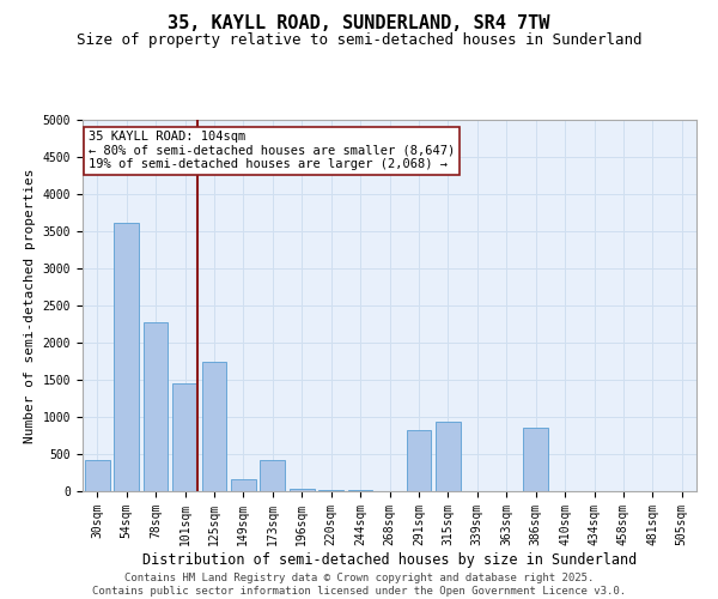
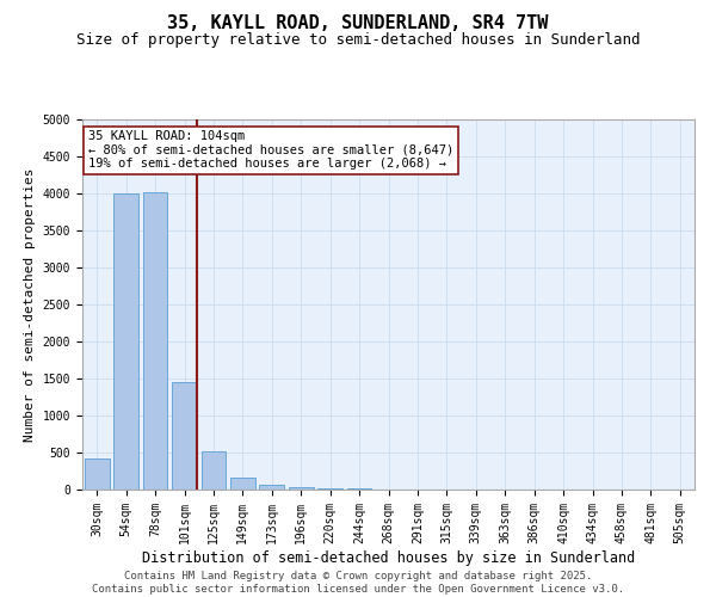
54sqm: 3620 -> 4000
78sqm: 2280 -> 4020
125sqm: 1740 -> 520
173sqm: 420 -> 60
291sqm: 820 -> 0
315sqm: 940 -> 0
386sqm: 860 -> 0
